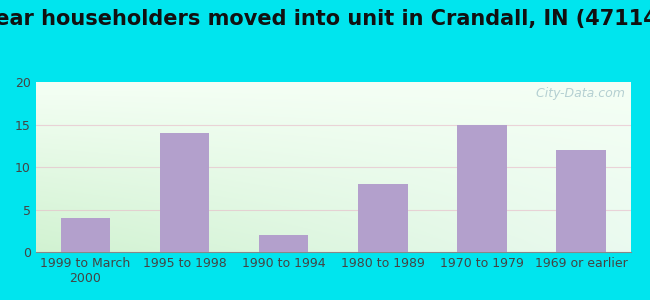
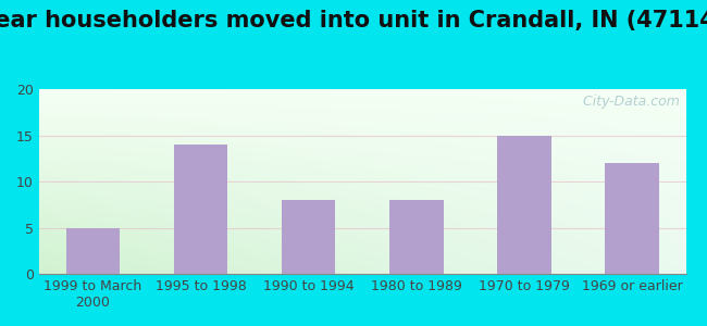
1999 to March 2000: 4 -> 5
1990 to 1994: 2 -> 8
